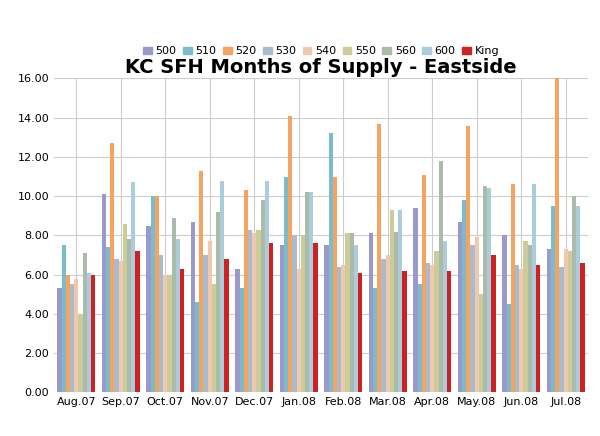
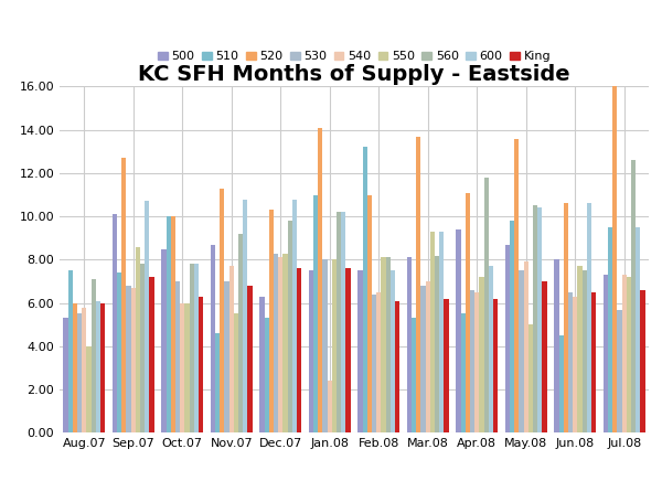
560/Oct.07: 8.9 -> 7.8
540/Jan.08: 6.3 -> 2.4
530/Jul.08: 6.4 -> 5.7
560/Jul.08: 10.0 -> 12.6
